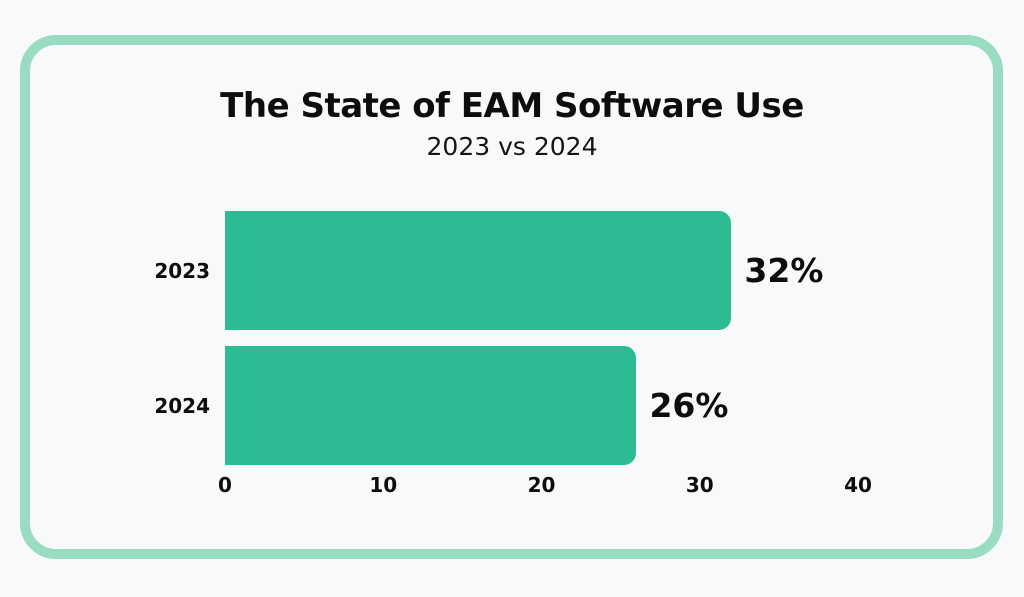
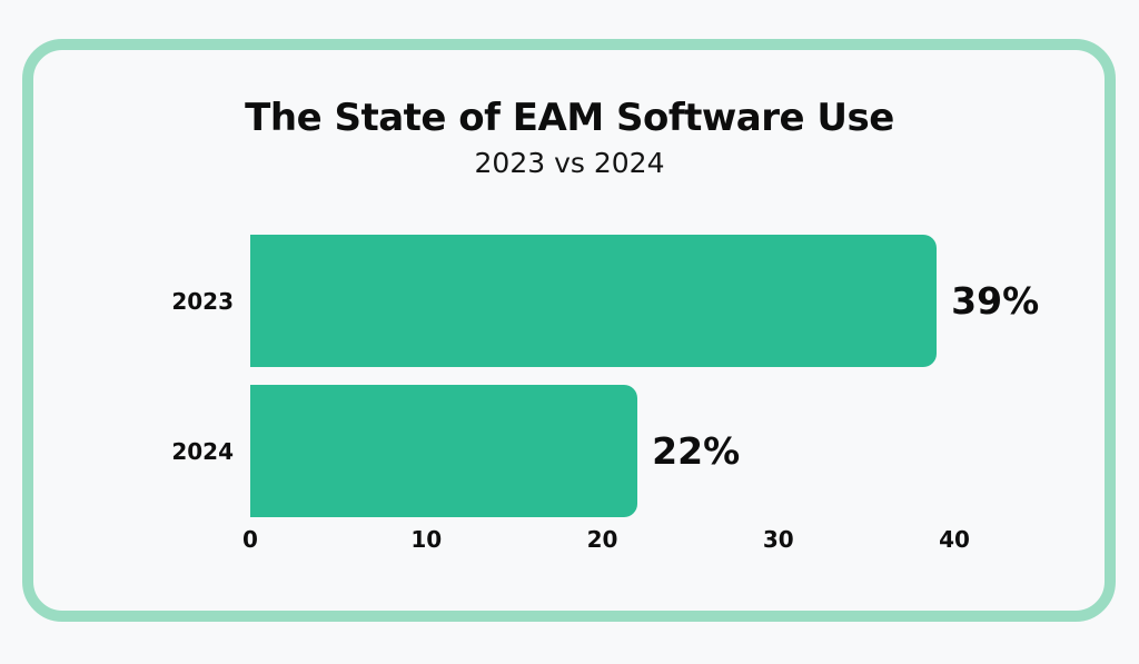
2023: 32% -> 39%
2024: 26% -> 22%
